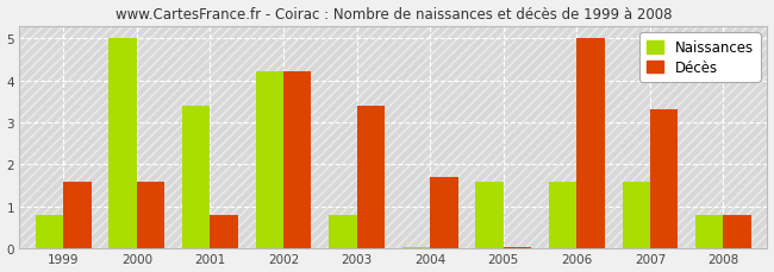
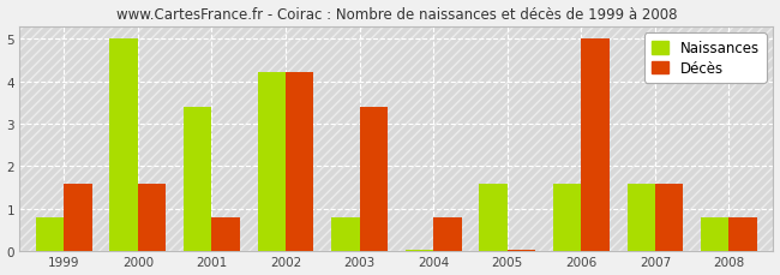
Décès/2004: 1.70 -> 0.80
Décès/2007: 3.30 -> 1.60
